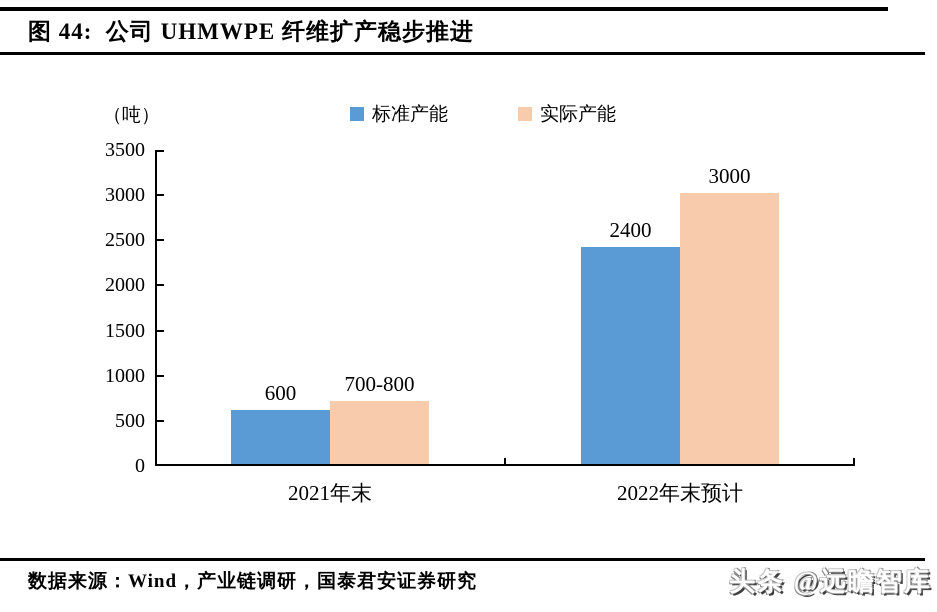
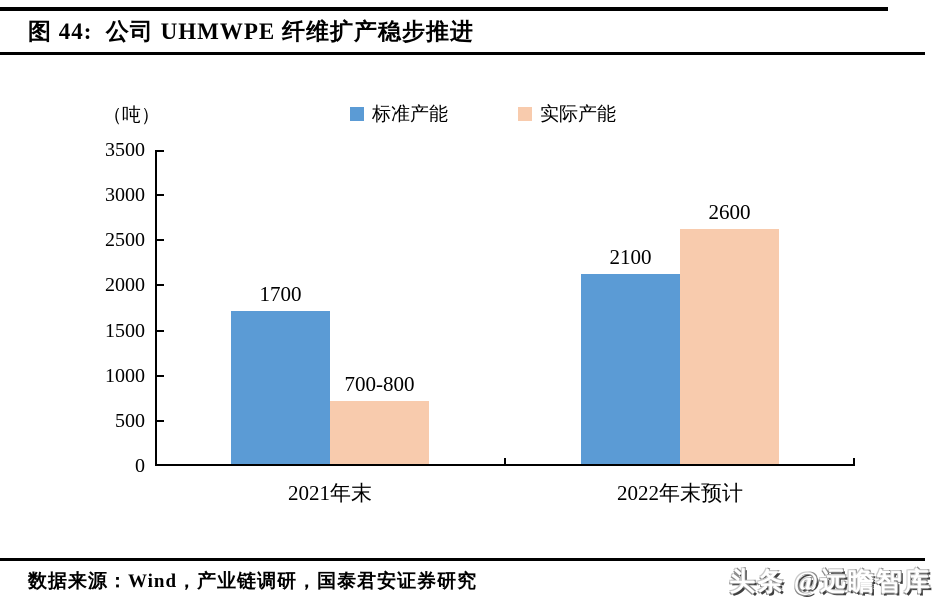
标准产能/2021年末: 600 -> 1700
标准产能/2022年末预计: 2400 -> 2100
实际产能/2022年末预计: 3000 -> 2600
